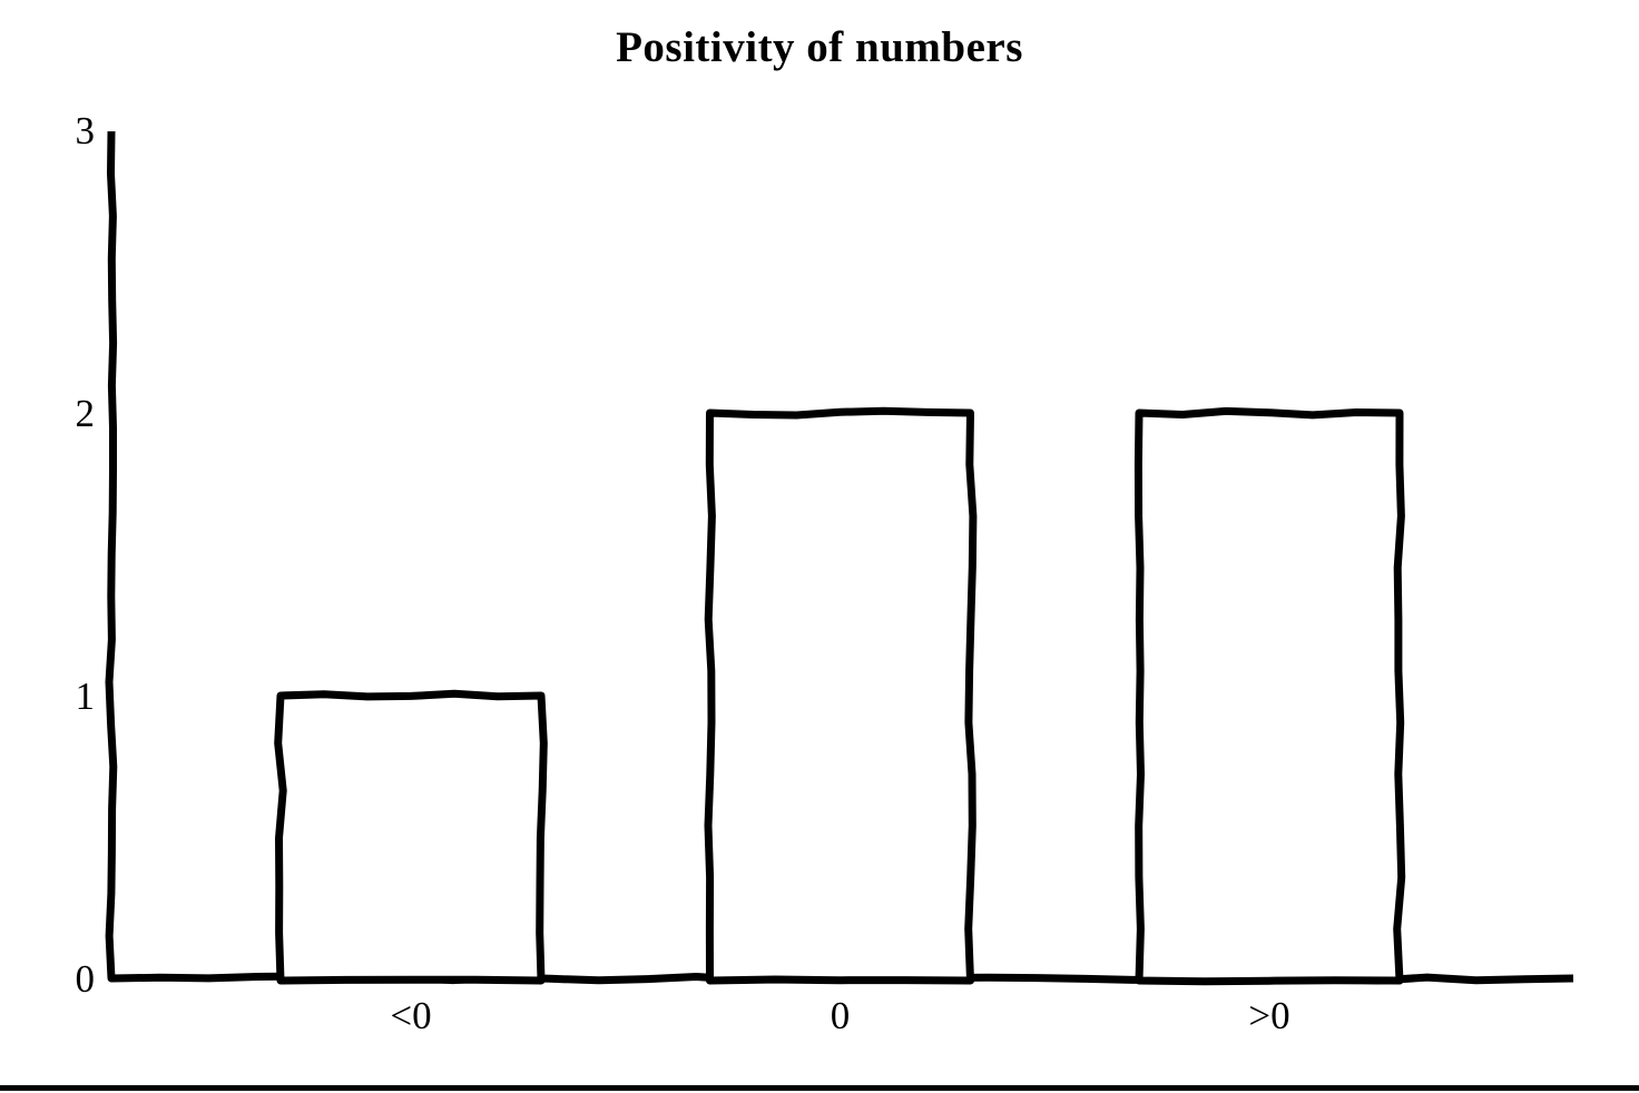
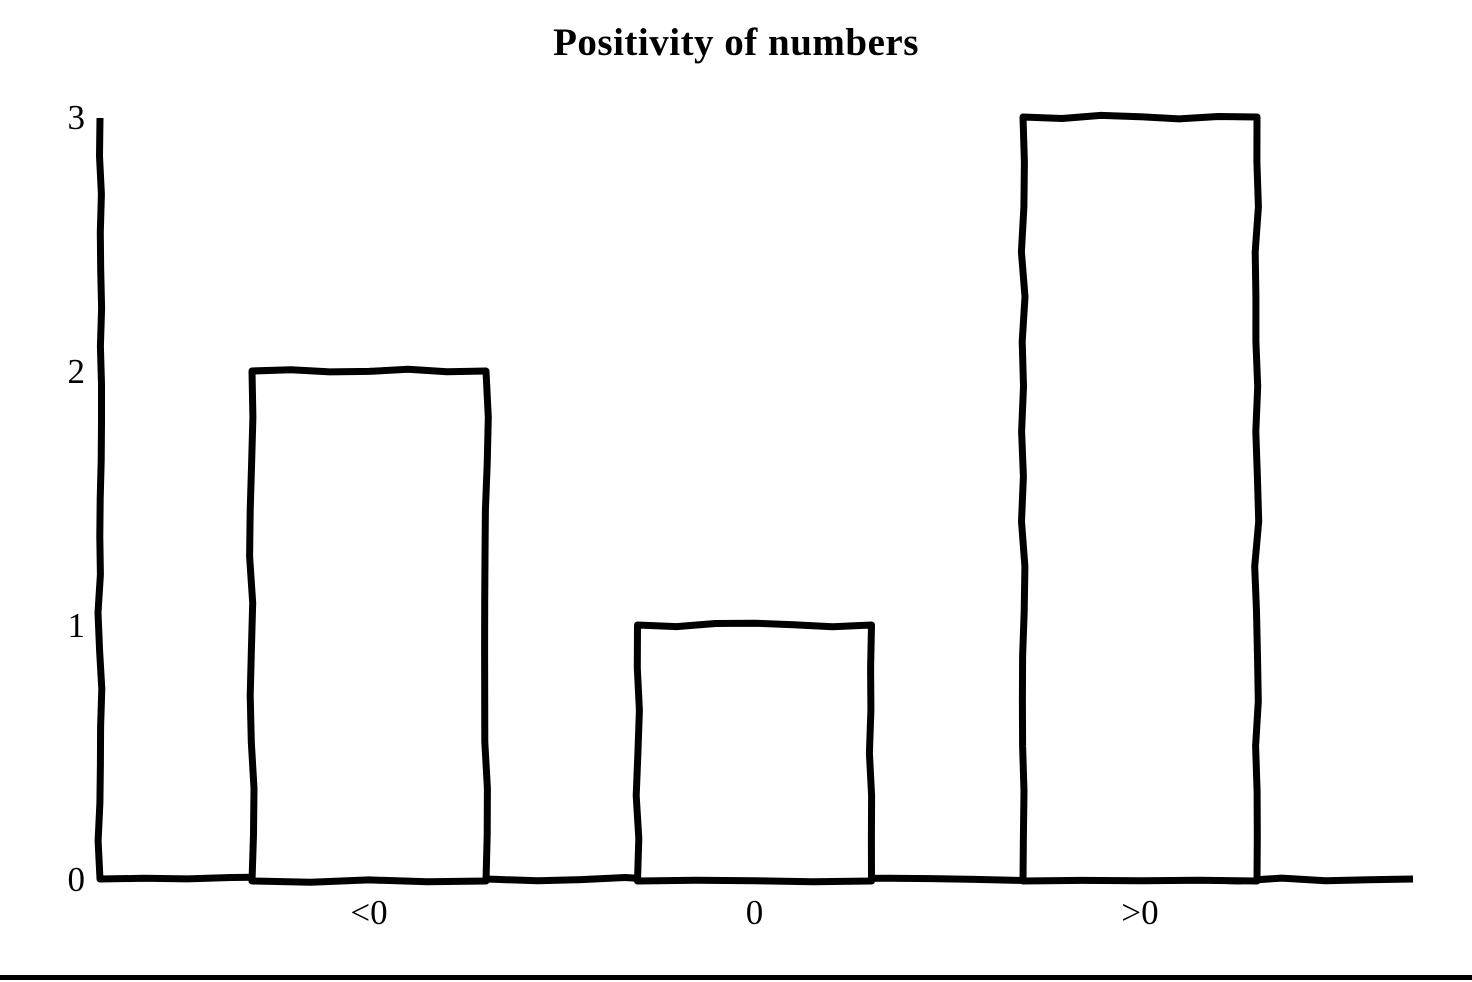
<0: 1 -> 2
0: 2 -> 1
>0: 2 -> 3
